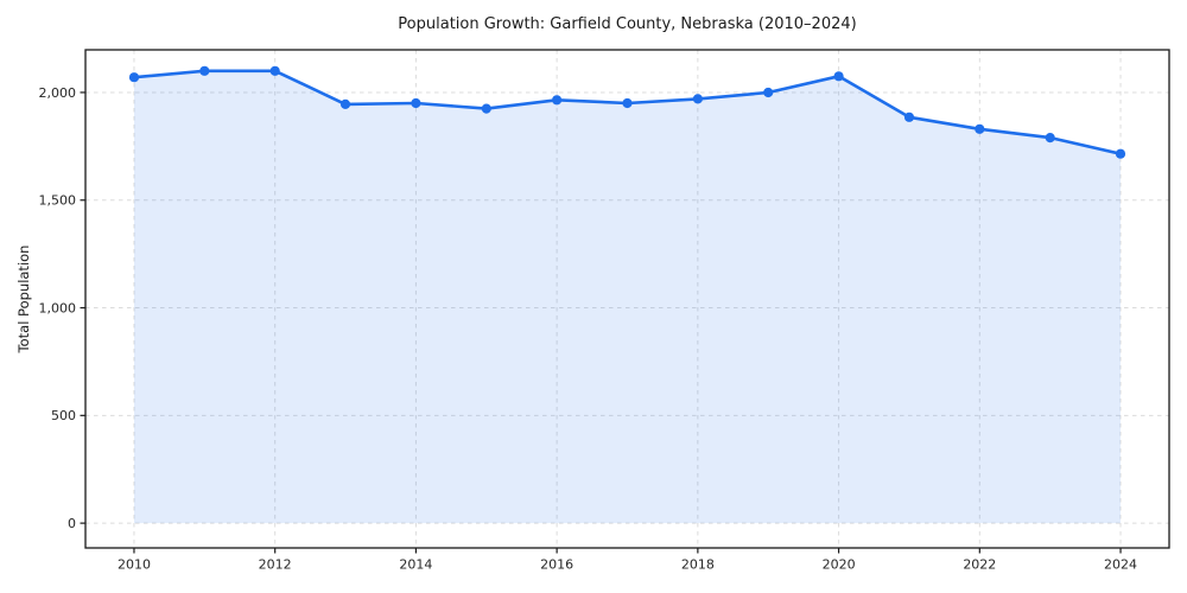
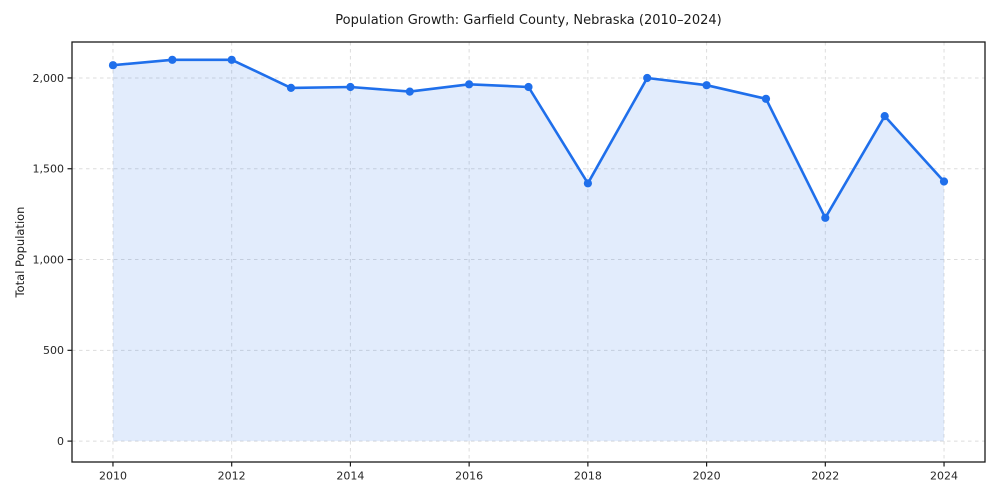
2018: 1970 -> 1420
2020: 2080 -> 1960
2022: 1830 -> 1230
2024: 1720 -> 1430
